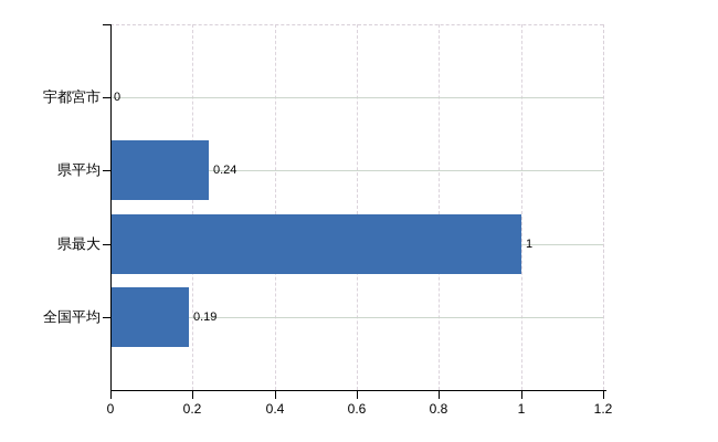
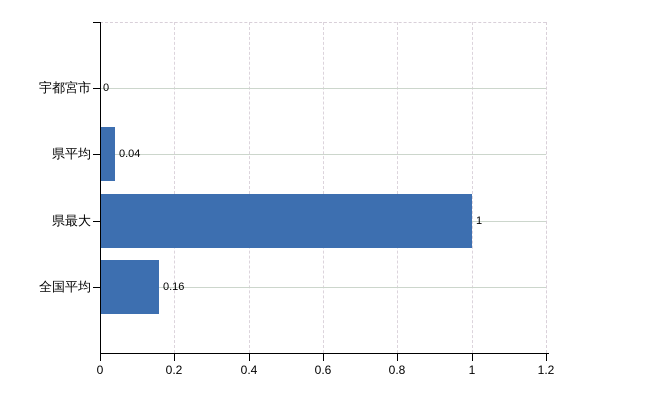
県平均: 0.24 -> 0.04
全国平均: 0.19 -> 0.16
